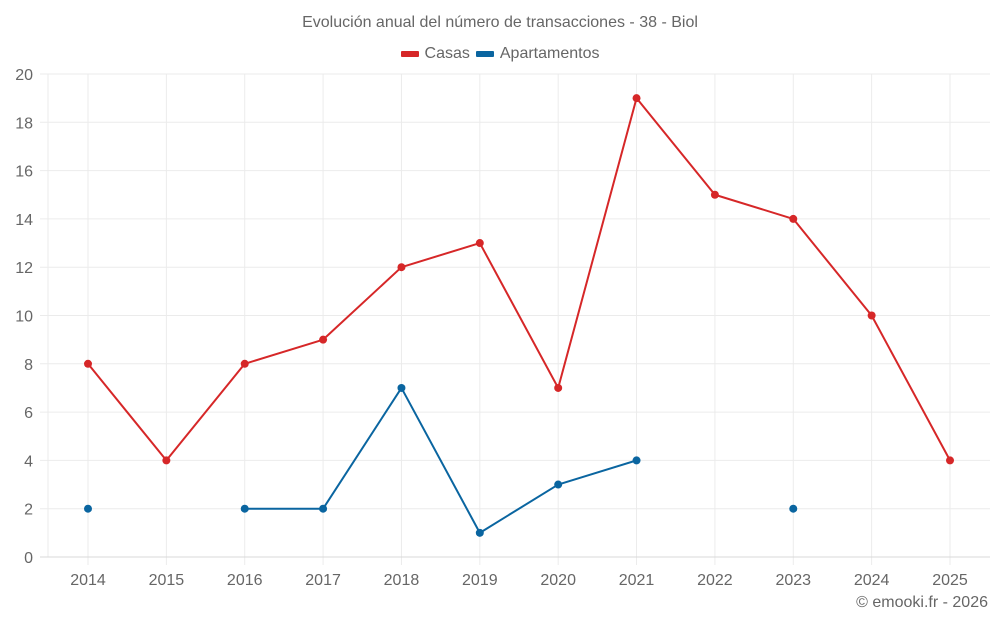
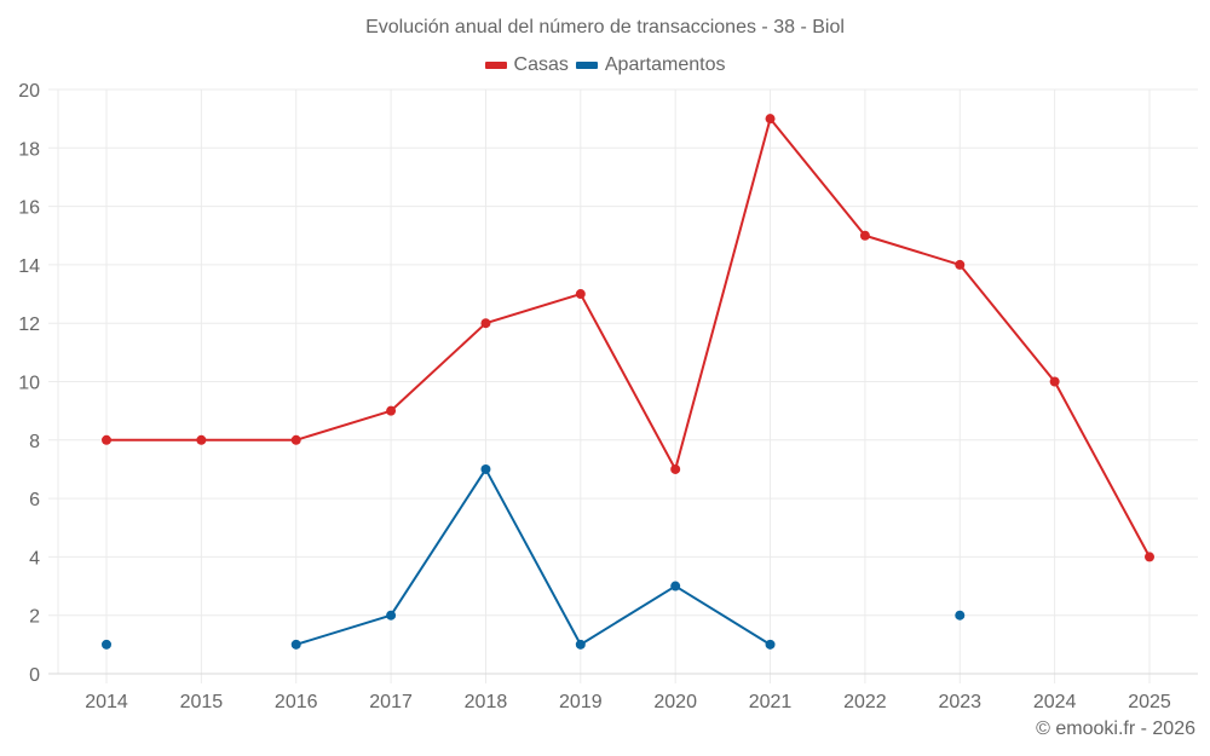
Apartamentos/2014: 2 -> 1
Casas/2015: 4 -> 8
Apartamentos/2016: 2 -> 1
Apartamentos/2021: 4 -> 1
